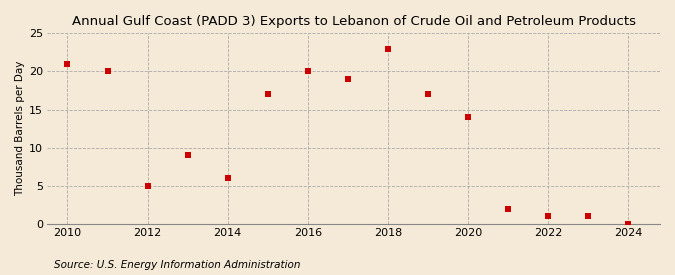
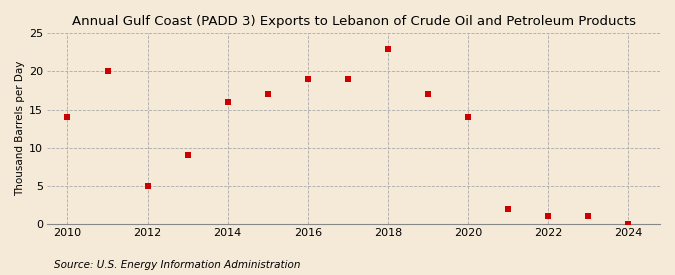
2010: 21 -> 14
2014: 6 -> 16
2016: 20 -> 19
